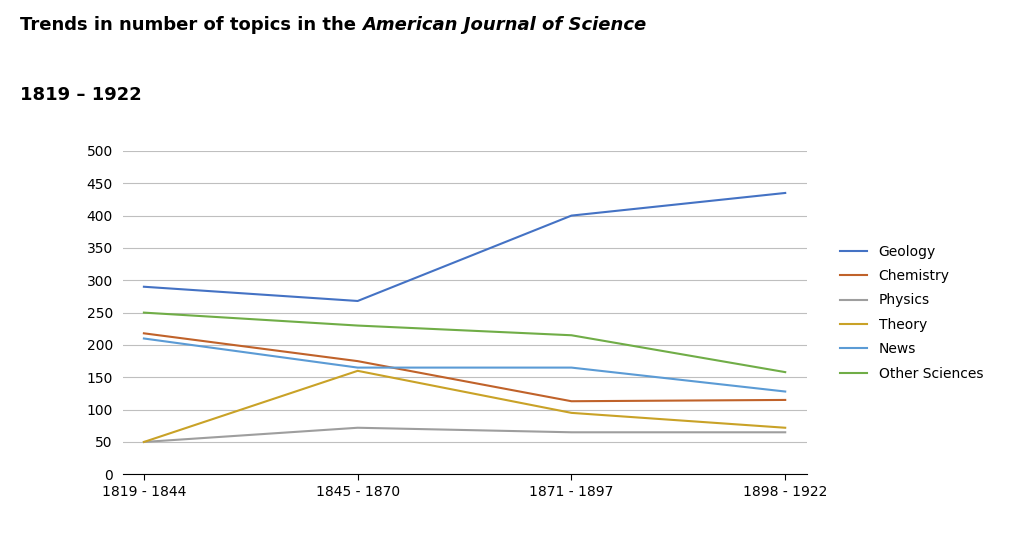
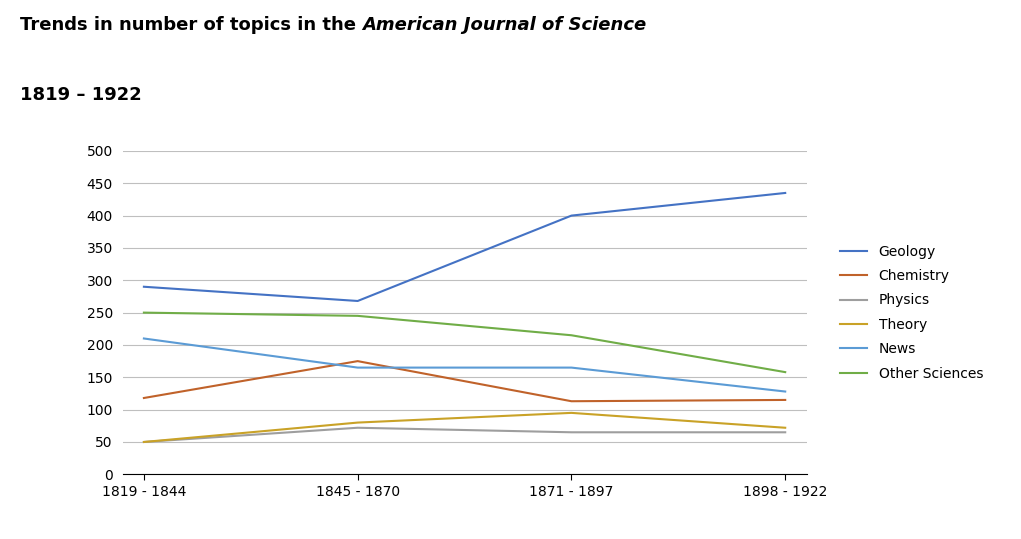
Chemistry/1819 - 1844: 218 -> 118
Theory/1845 - 1870: 160 -> 80
Other Sciences/1845 - 1870: 230 -> 245
